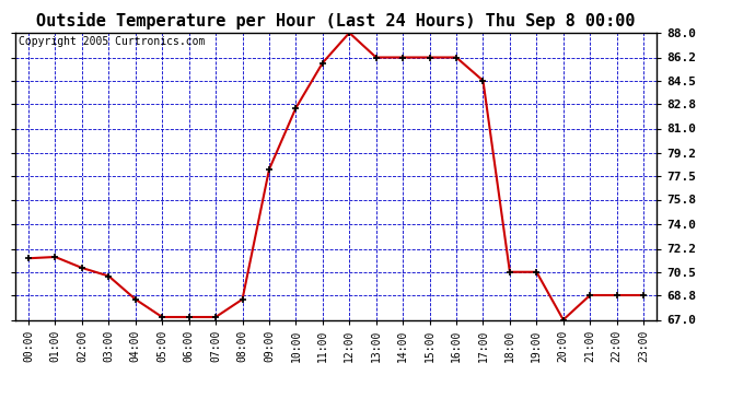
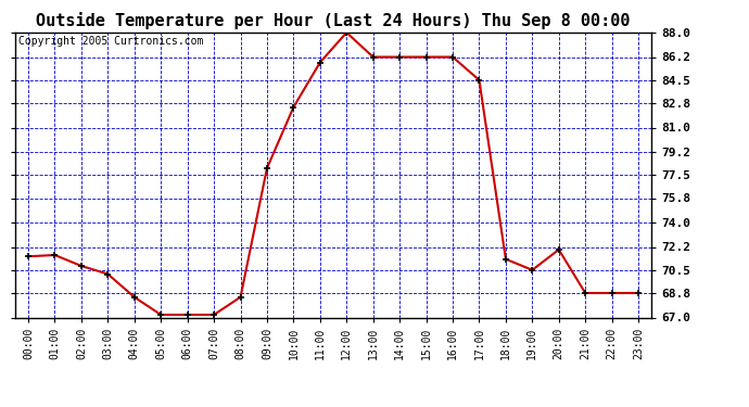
18:00: 70.5 -> 71.3
20:00: 67.0 -> 72.0
